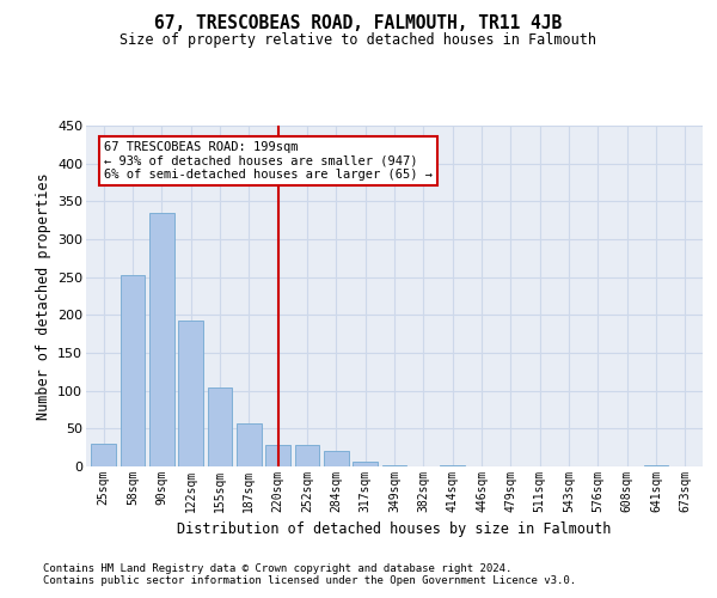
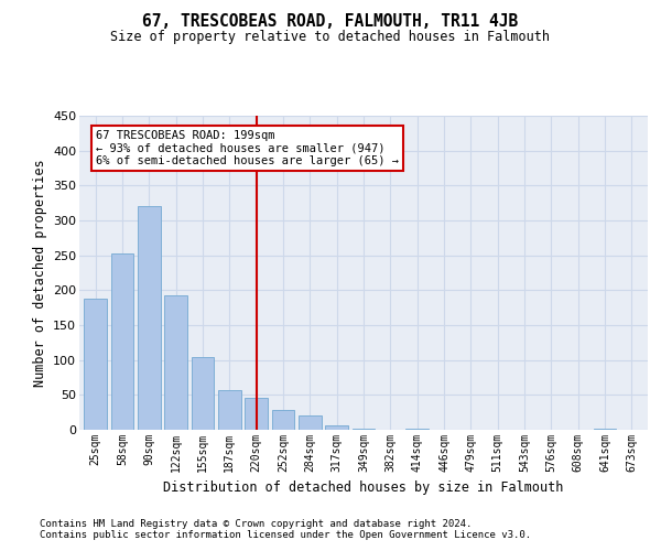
25sqm: 30 -> 188
90sqm: 335 -> 320
220sqm: 28 -> 46
